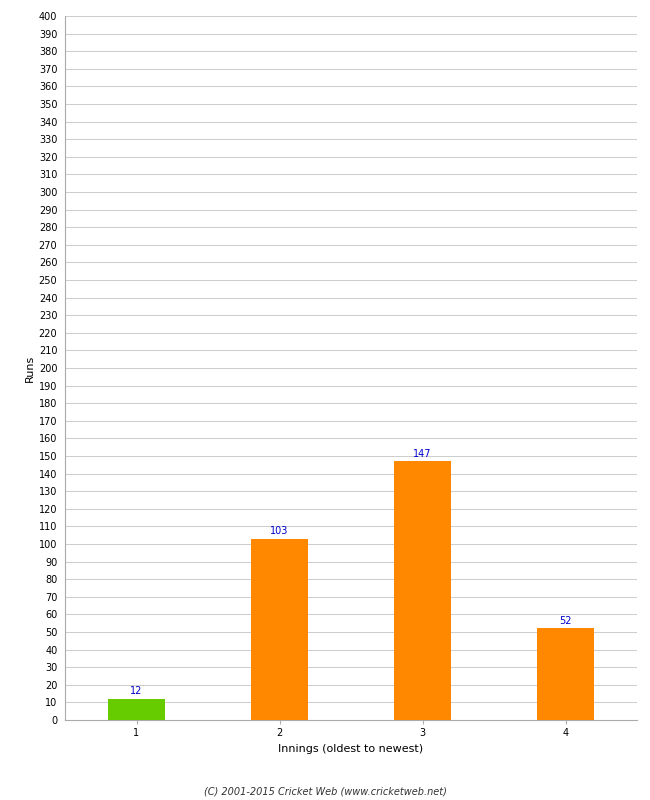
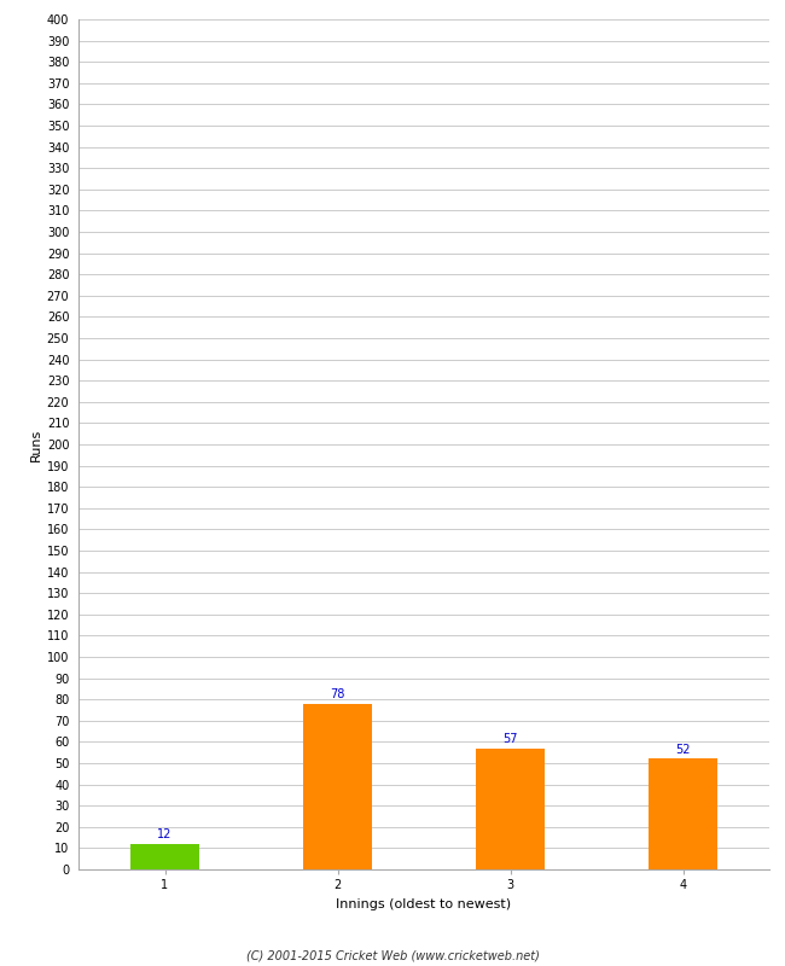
2: 103 -> 78
3: 147 -> 57
